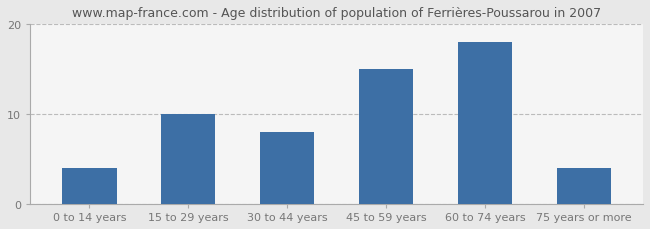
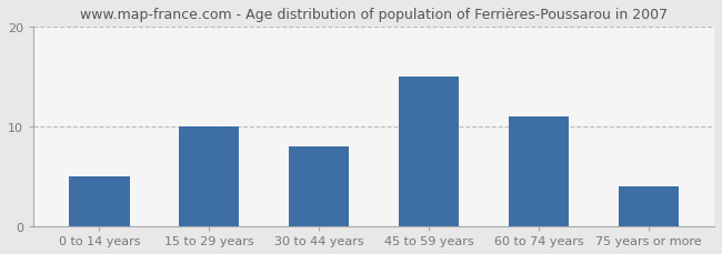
0 to 14 years: 4 -> 5
60 to 74 years: 18 -> 11
